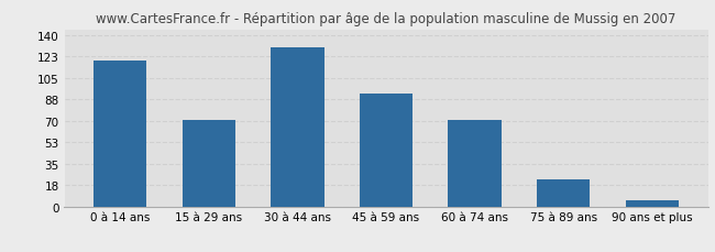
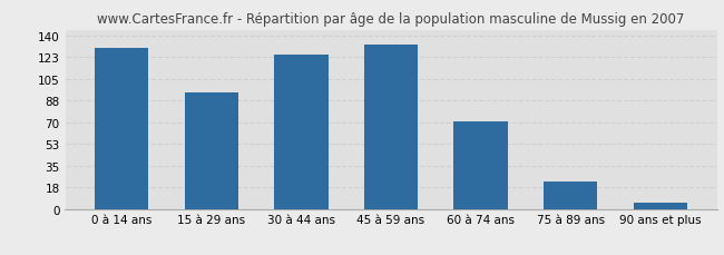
0 à 14 ans: 119 -> 130
15 à 29 ans: 71 -> 94
30 à 44 ans: 130 -> 125
45 à 59 ans: 92 -> 133
